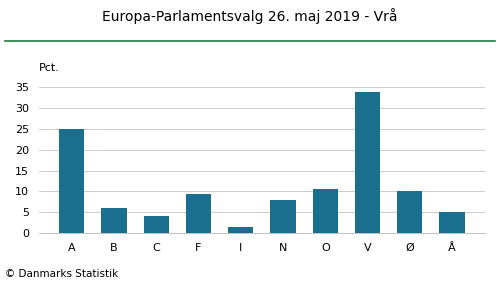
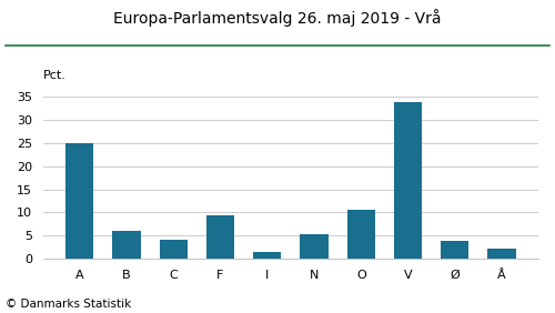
N: 8.0 -> 5.2
Ø: 10.0 -> 3.8
Å: 5.0 -> 2.1
